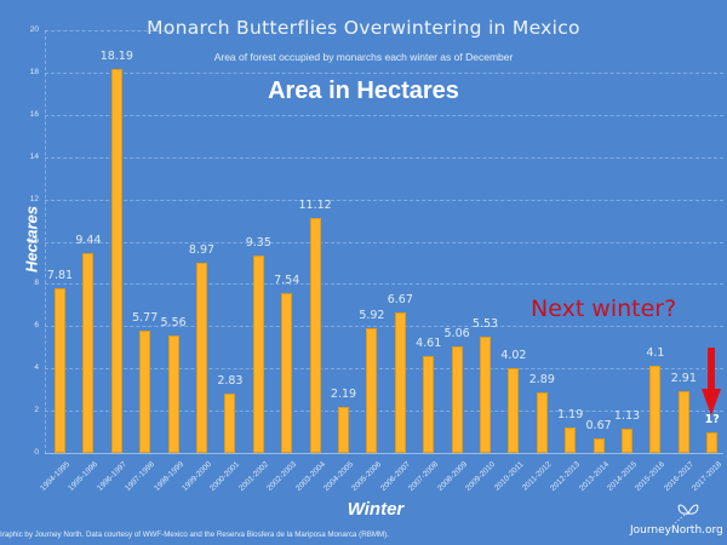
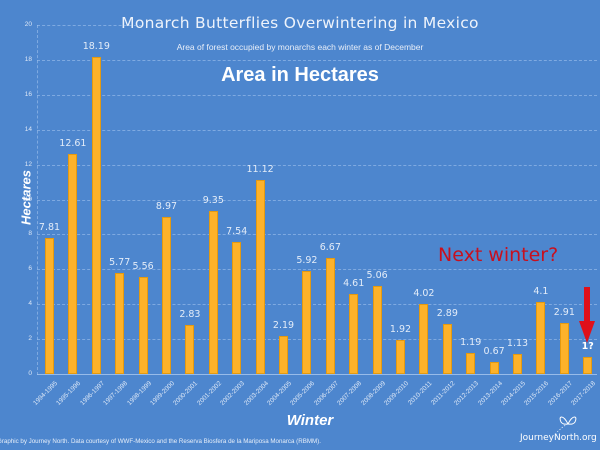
1995-1996: 9.44 -> 12.61
2009-2010: 5.53 -> 1.92
